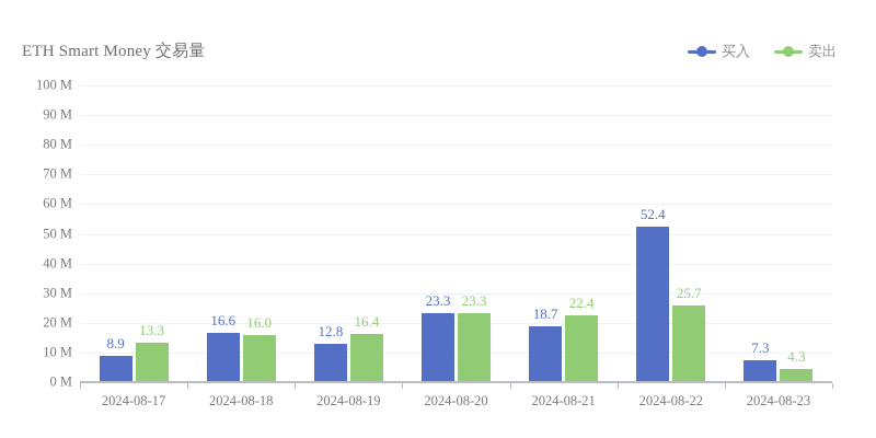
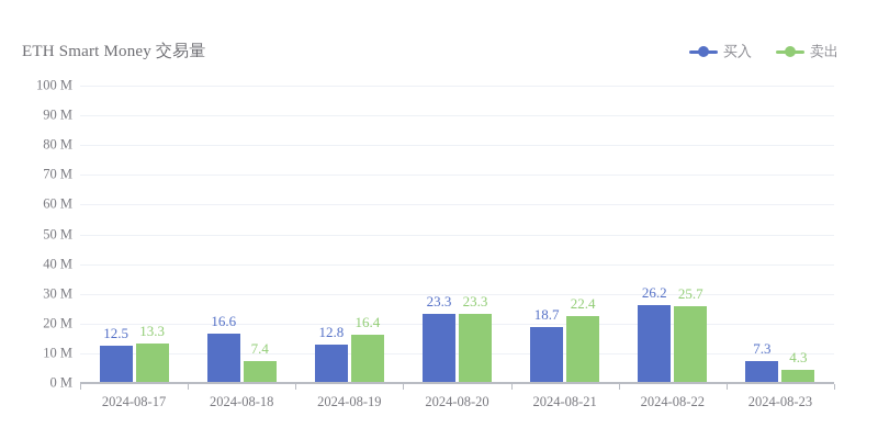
买入/2024-08-17: 8.9 -> 12.5
卖出/2024-08-18: 16.0 -> 7.4
买入/2024-08-22: 52.4 -> 26.2
